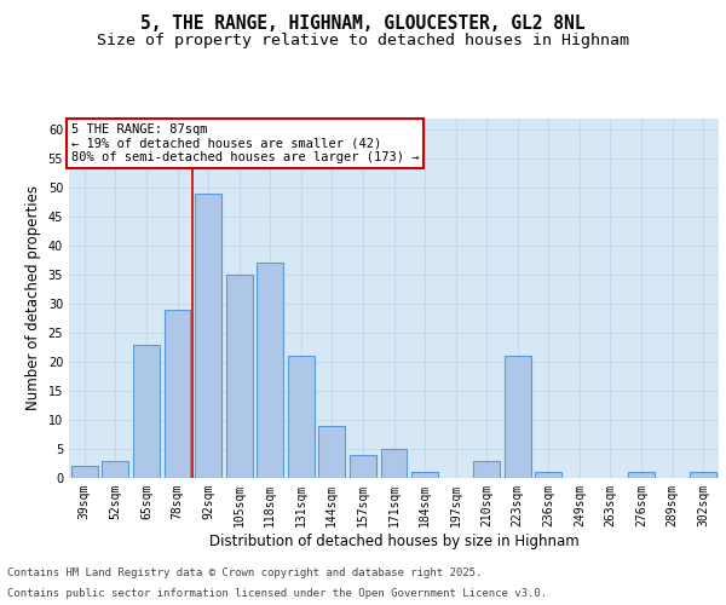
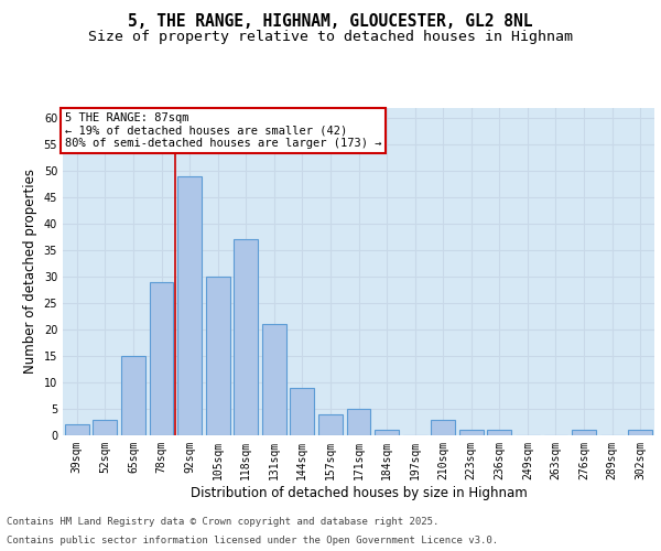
65sqm: 23 -> 15
105sqm: 35 -> 30
223sqm: 21 -> 1
